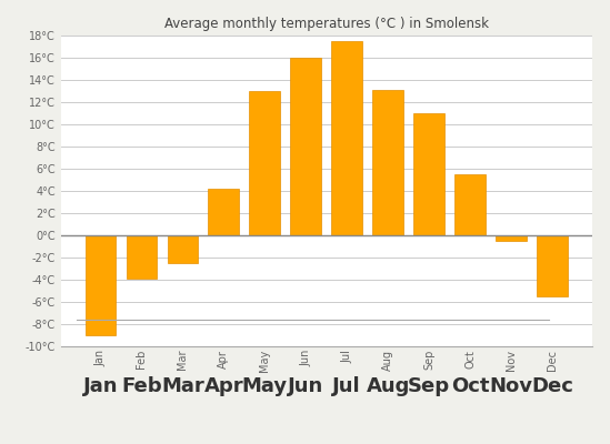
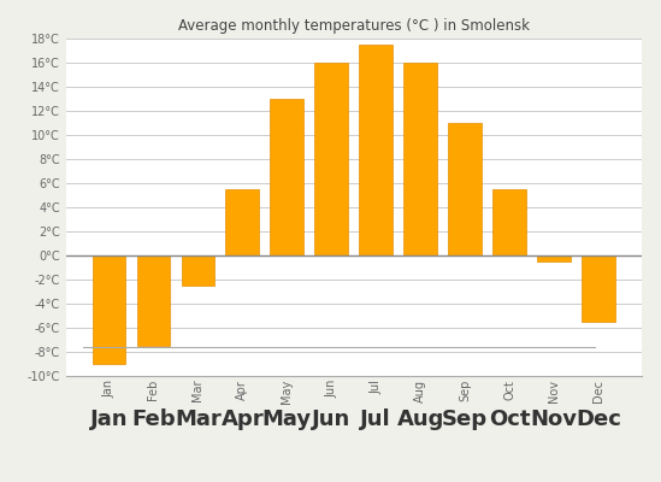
Feb: -3.9°C -> -7.5°C
Apr: 4.2°C -> 5.5°C
Aug: 13.1°C -> 16.0°C
